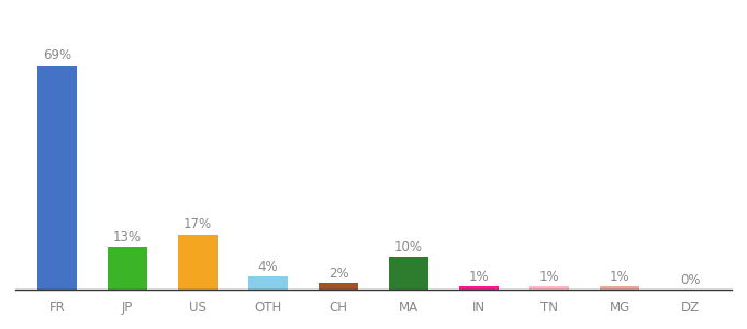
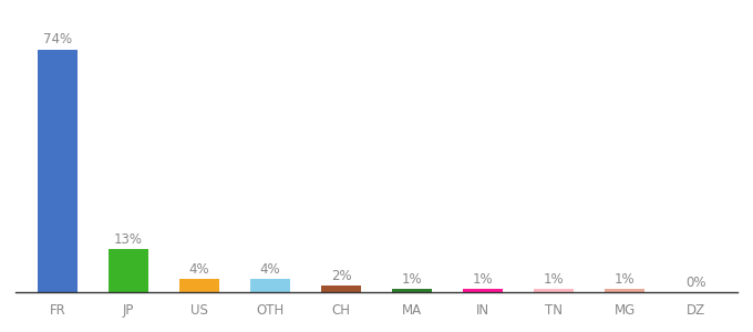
FR: 69% -> 74%
US: 17% -> 4%
MA: 10% -> 1%
